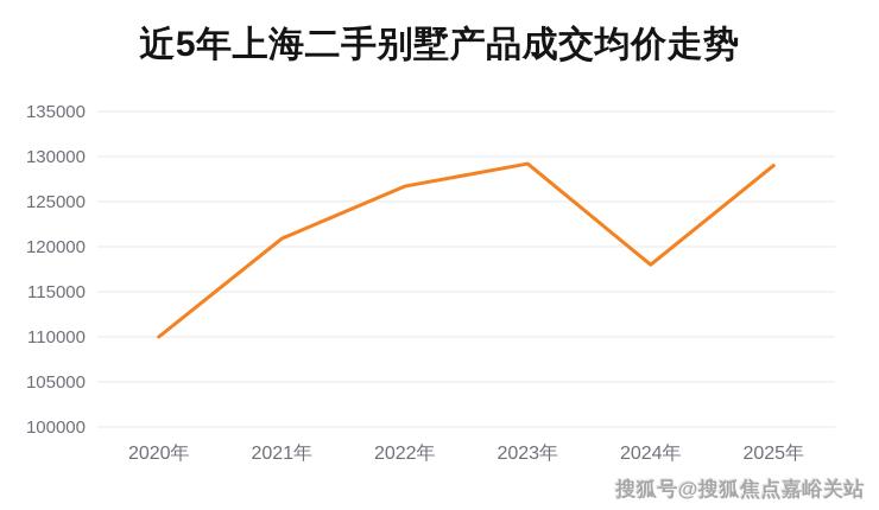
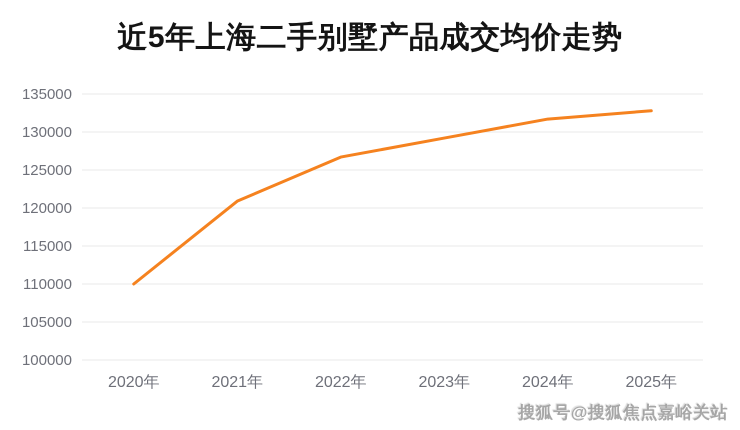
2024年: 118000 -> 132000
2025年: 129000 -> 133000
